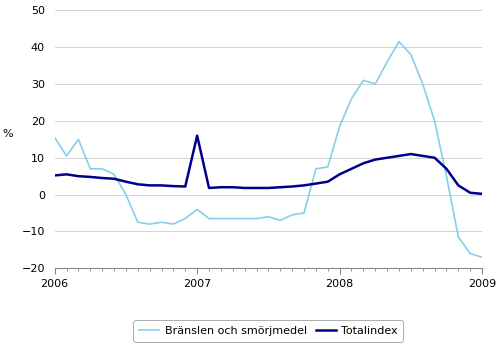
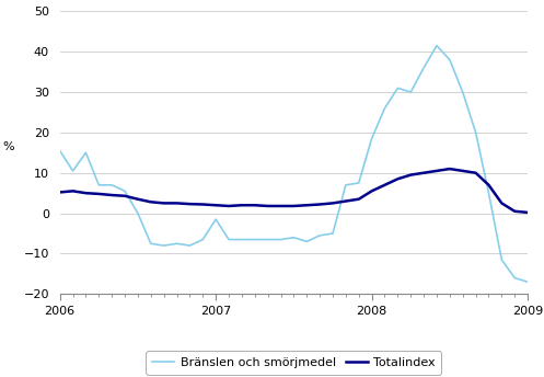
Totalindex/2007: 16.0 -> 2.0
Bränslen och smörjmedel/2007: -4.0 -> -1.5
